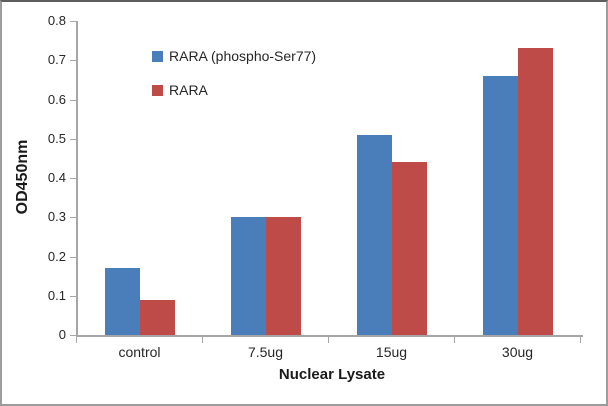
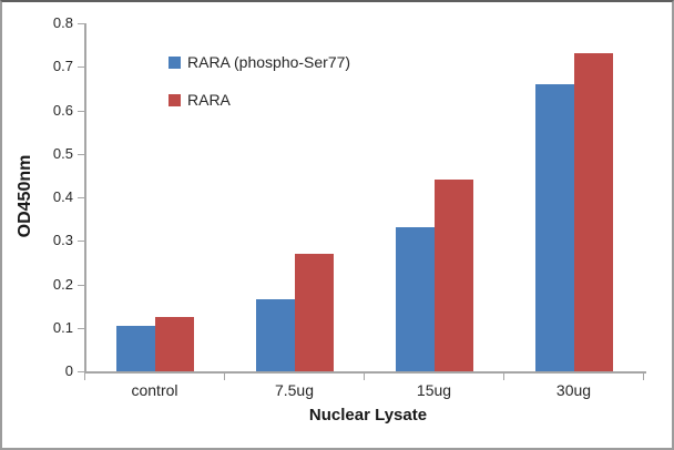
RARA (phospho-Ser77)/control: 0.17 -> 0.10
RARA/control: 0.09 -> 0.12
RARA (phospho-Ser77)/7.5ug: 0.30 -> 0.17
RARA/7.5ug: 0.30 -> 0.27
RARA (phospho-Ser77)/15ug: 0.51 -> 0.33
